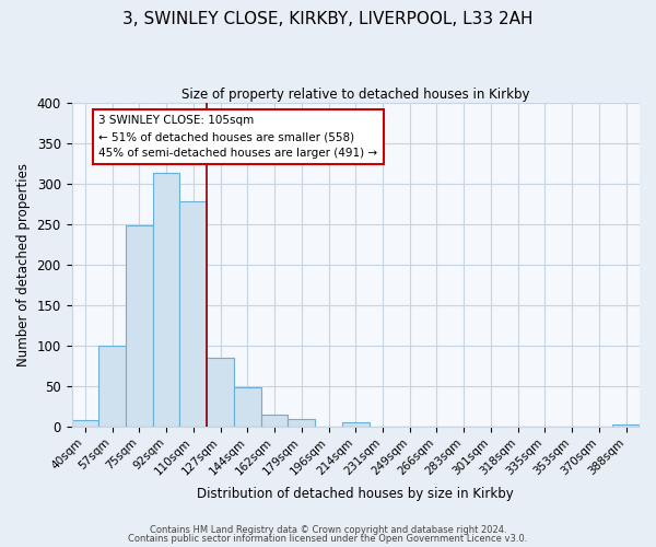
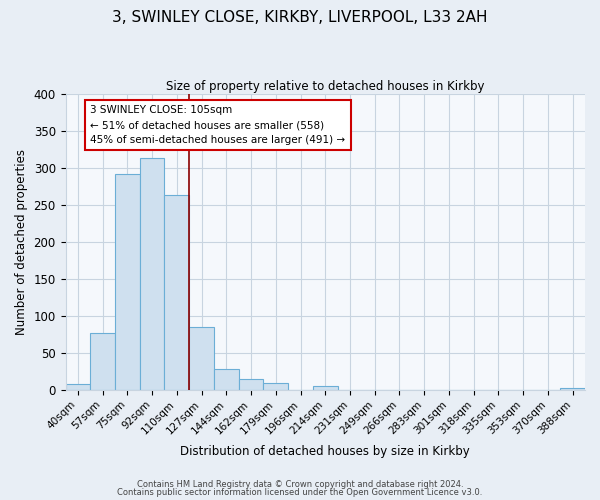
57sqm: 100 -> 76
75sqm: 248 -> 292
110sqm: 278 -> 264
144sqm: 48 -> 28
